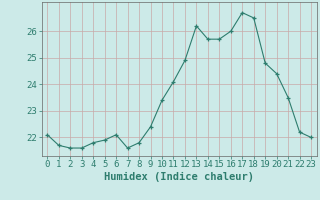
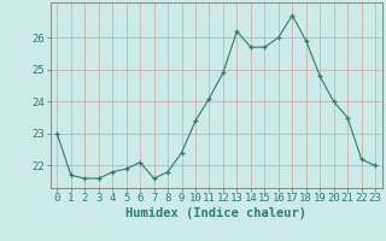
0: 22.1 -> 23.0
18: 26.5 -> 25.9
20: 24.4 -> 24.0
